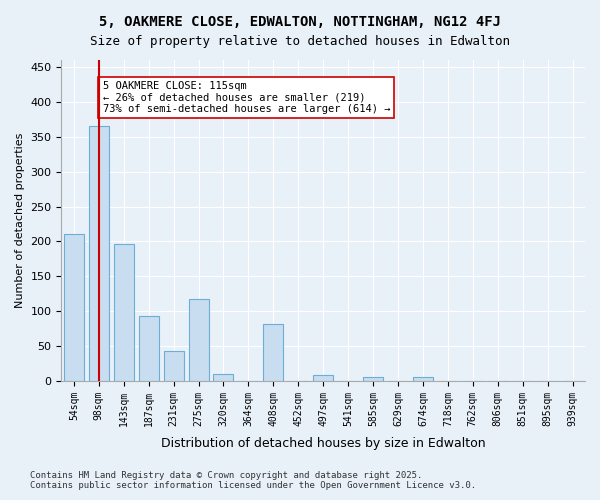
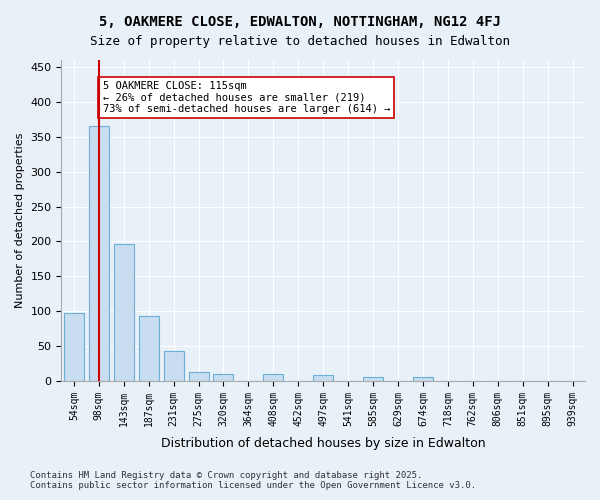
54sqm: 210 -> 98
275sqm: 118 -> 13
408sqm: 82 -> 10
